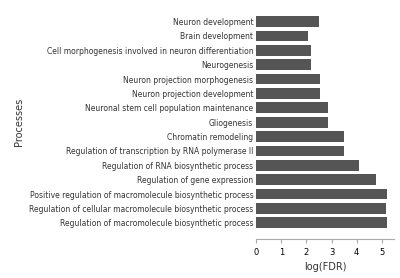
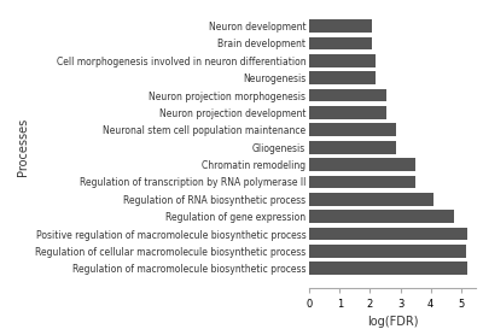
Neuron development: 2.50 -> 2.05
